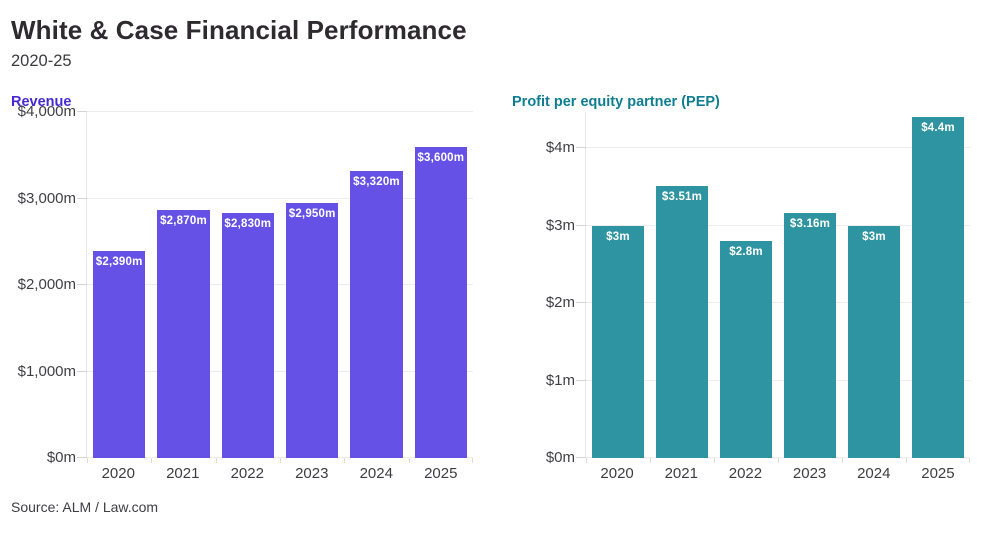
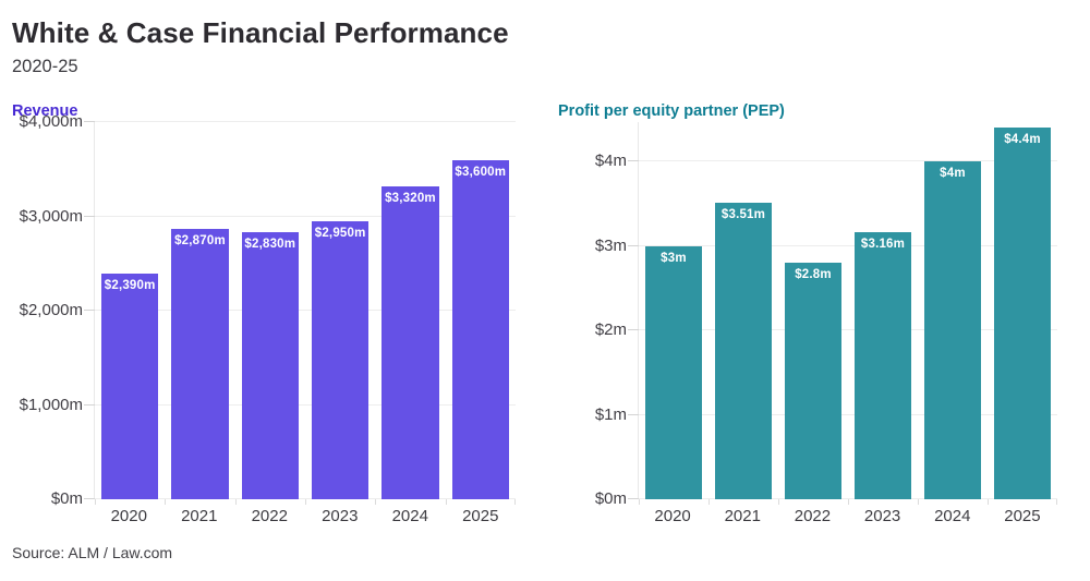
Profit per equity partner (PEP)/2024: $3m -> $4m
